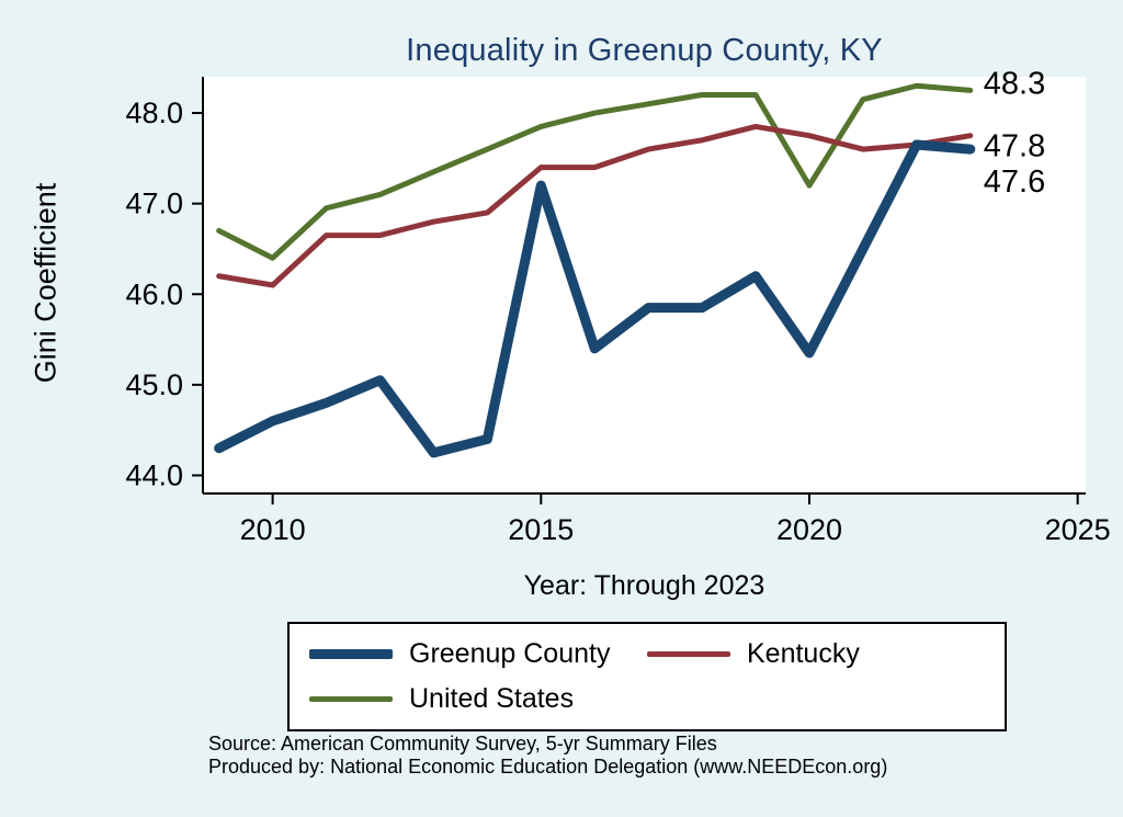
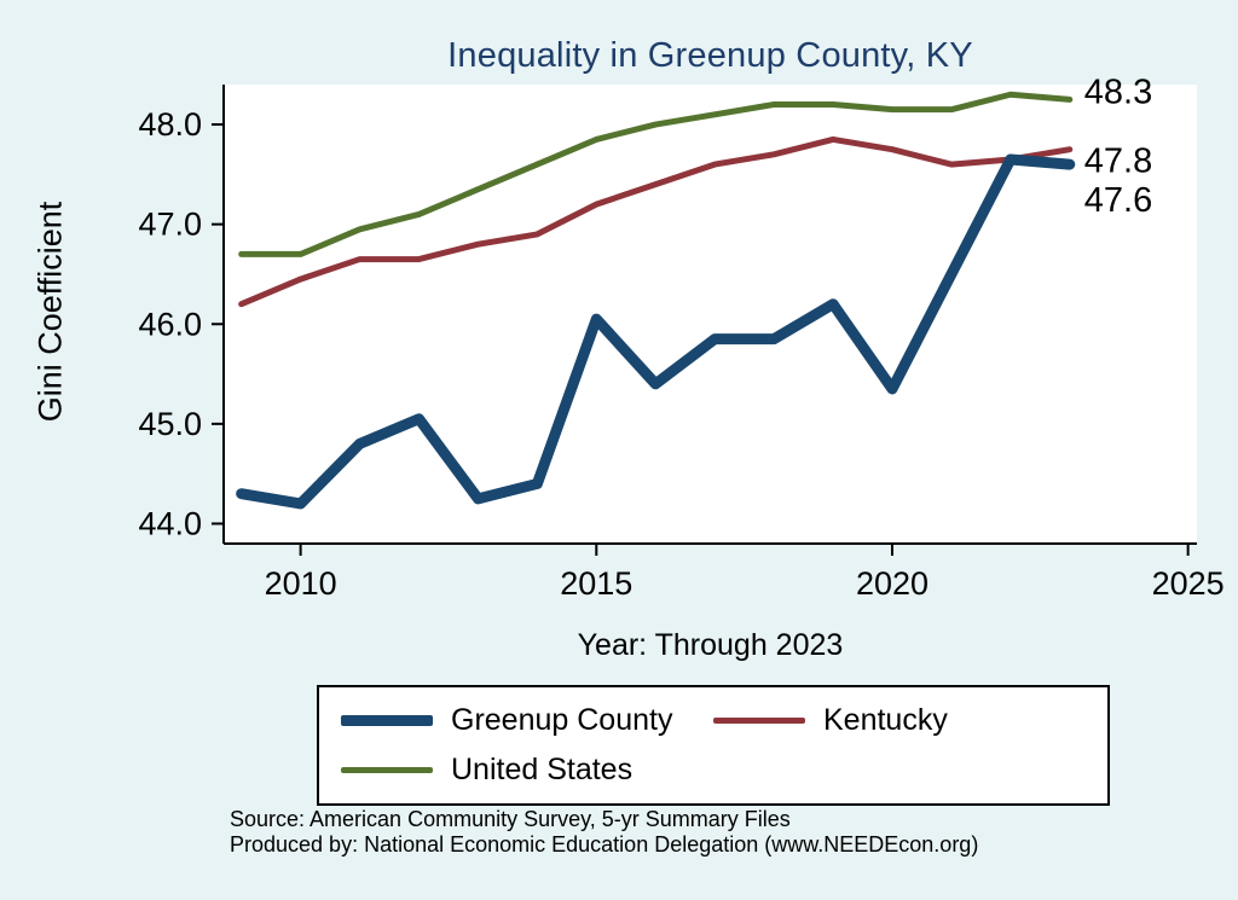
Greenup County/2010: 44.6 -> 44.2
Kentucky/2010: 46.1 -> 46.5
United States/2010: 46.4 -> 46.7
Greenup County/2015: 47.2 -> 46.0
Kentucky/2015: 47.4 -> 47.2
United States/2020: 47.2 -> 48.1
